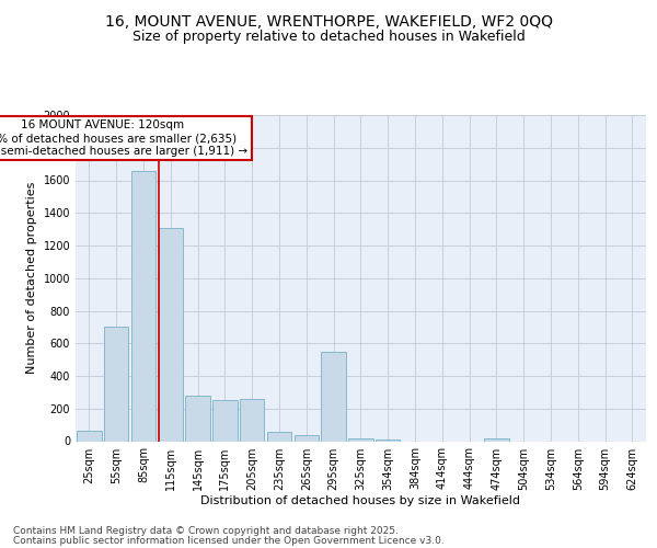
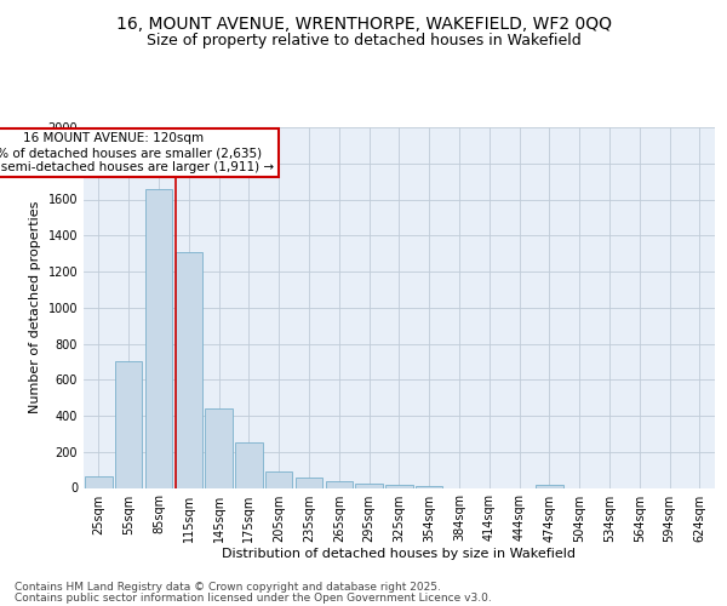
145sqm: 280 -> 440
205sqm: 260 -> 90
295sqm: 550 -> 20
